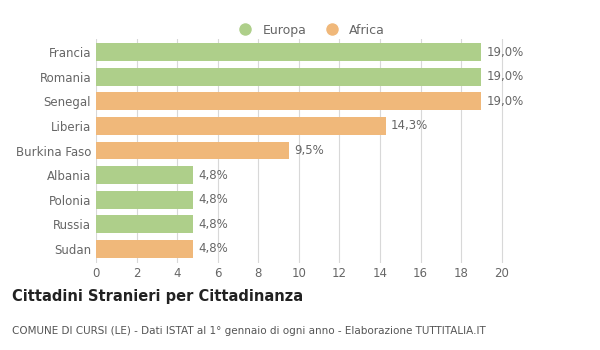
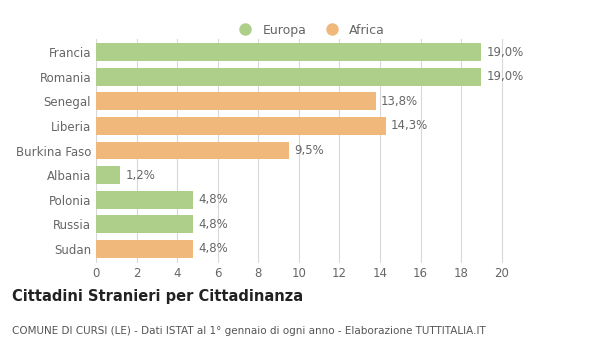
Senegal: 19,0% -> 13,8%
Albania: 4,8% -> 1,2%
